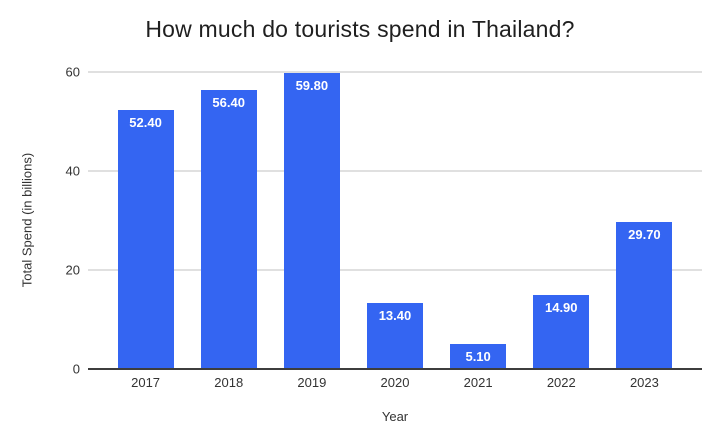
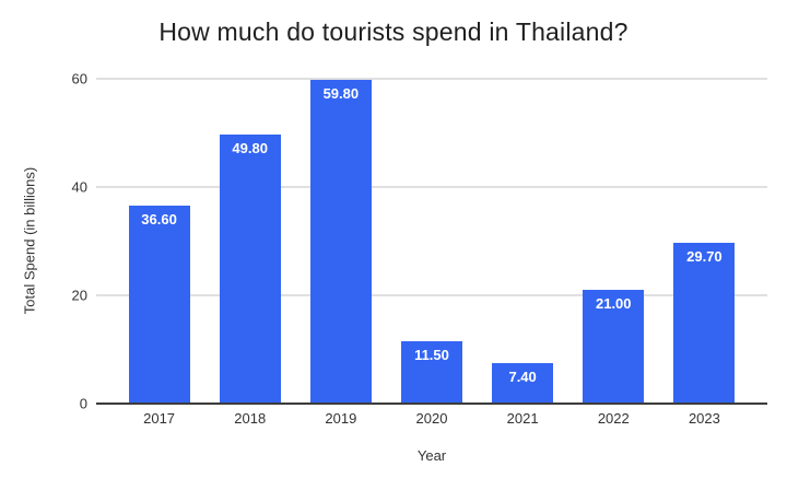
2017: 52.40 -> 36.60
2018: 56.40 -> 49.80
2020: 13.40 -> 11.50
2021: 5.10 -> 7.40
2022: 14.90 -> 21.00
